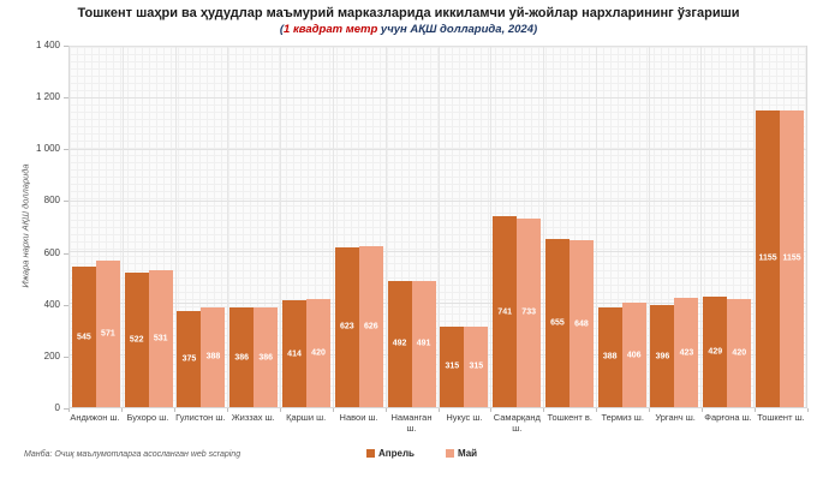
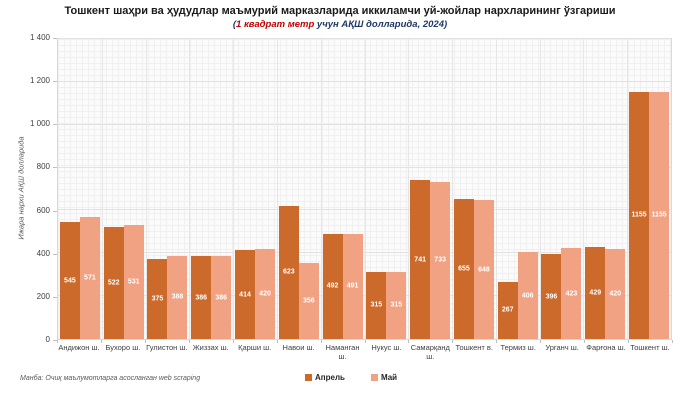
Май/Навои ш.: 626 -> 356
Апрель/Термиз ш.: 388 -> 267
